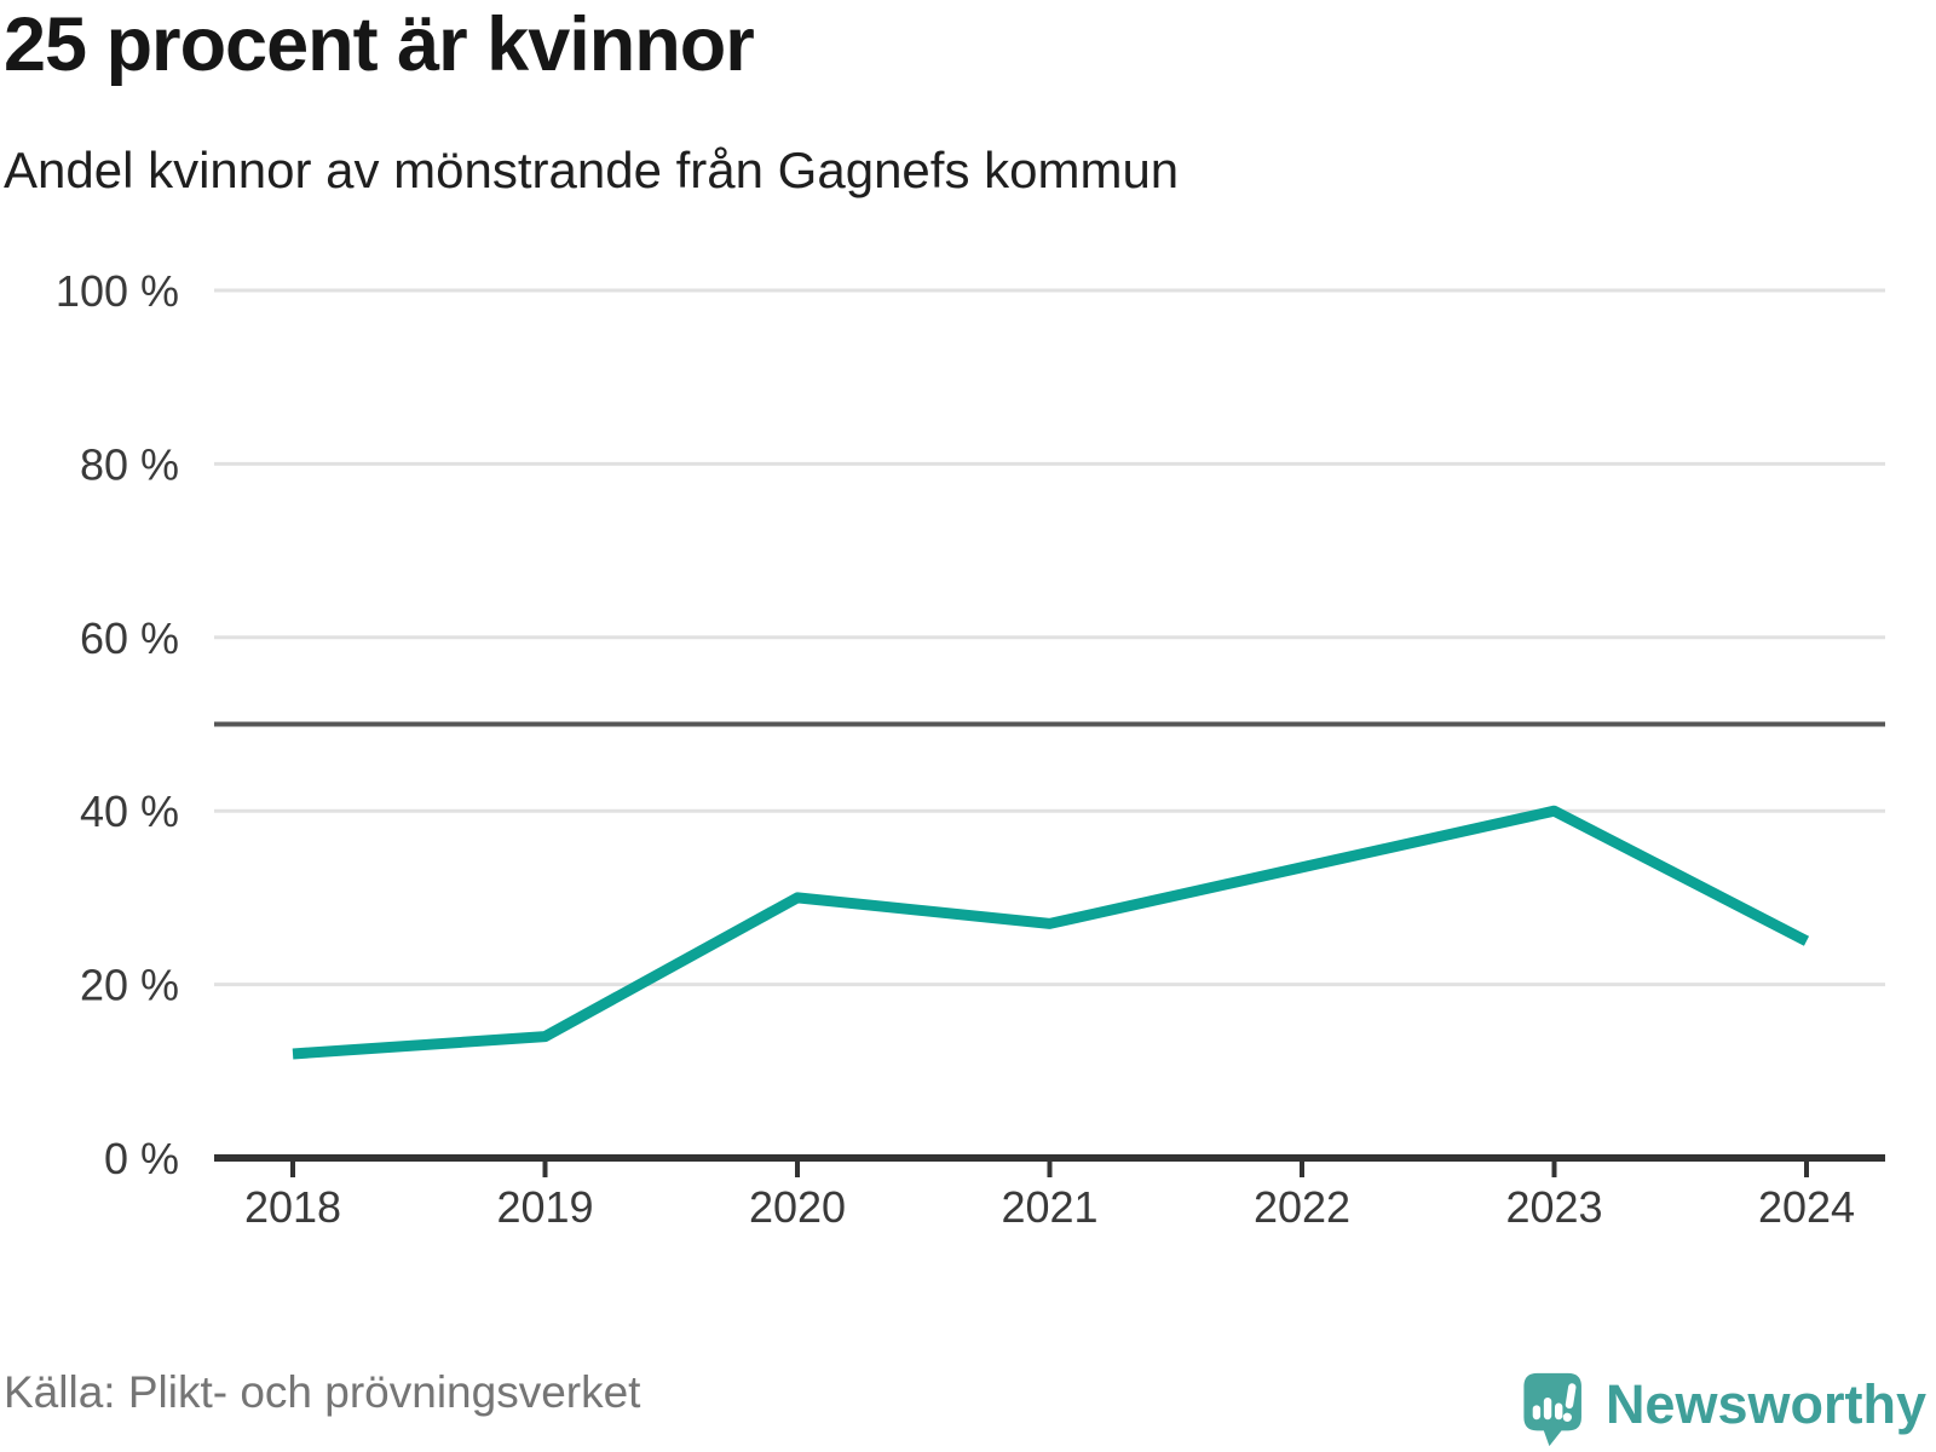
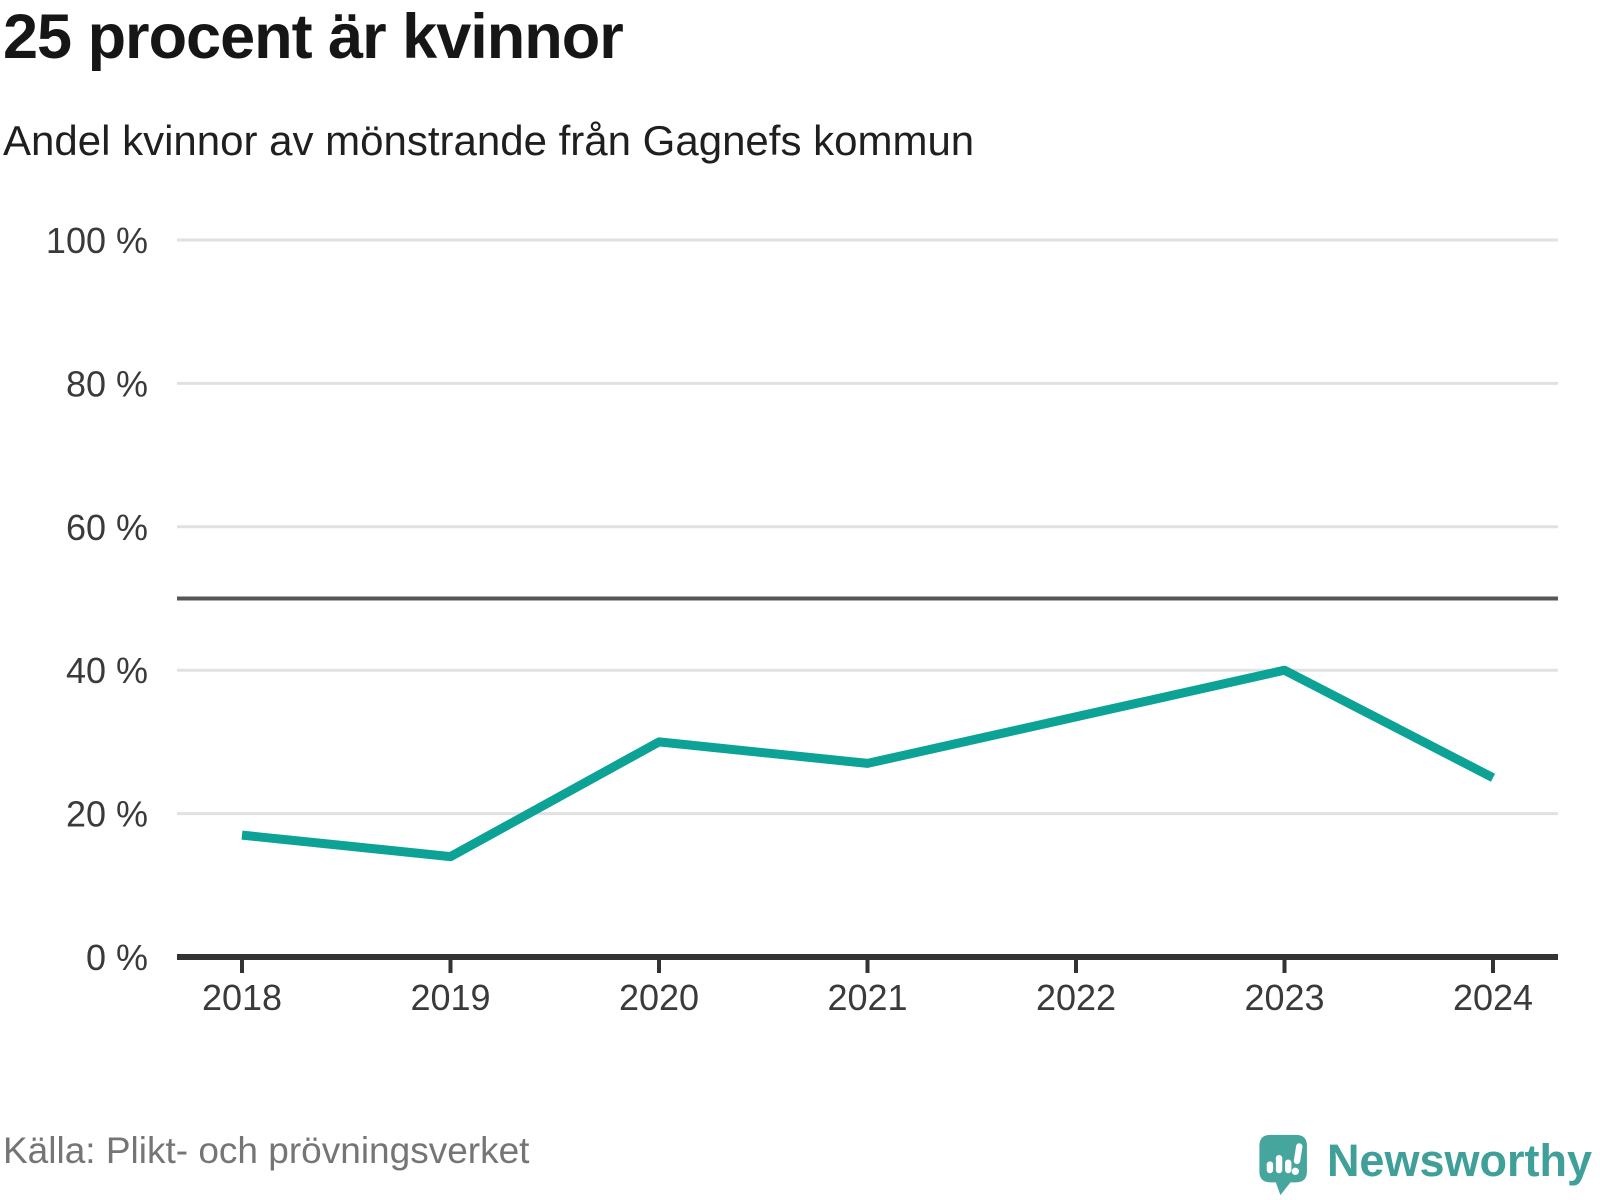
2018: 12% -> 17%
